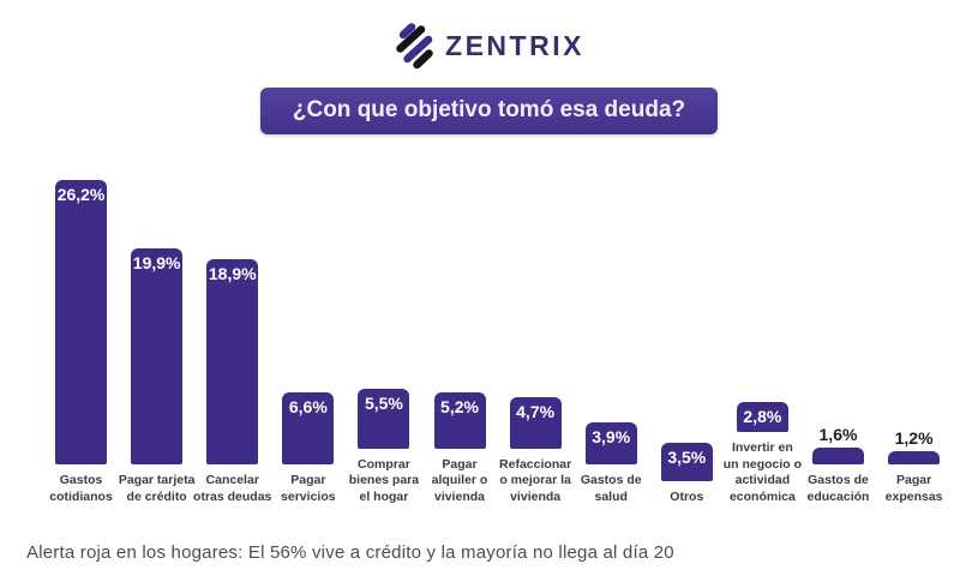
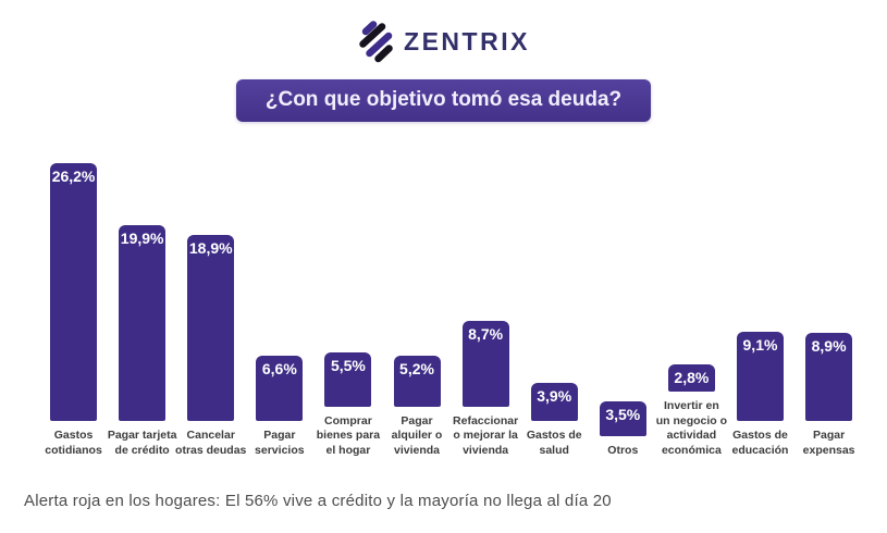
Refaccionar o mejorar la vivienda: 4,7% -> 8,7%
Gastos de educación: 1,6% -> 9,1%
Pagar expensas: 1,2% -> 8,9%
